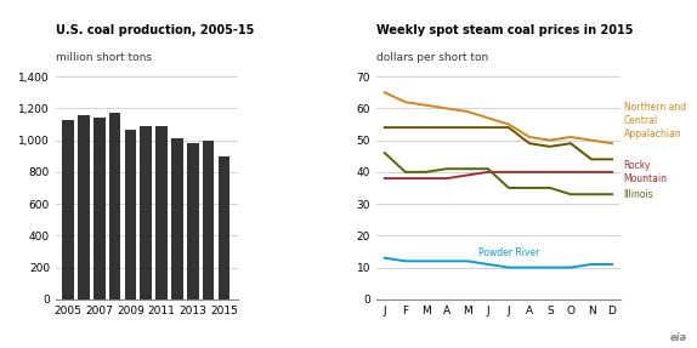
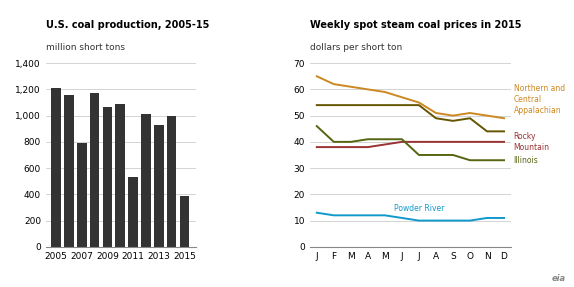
2005: 1,130 -> 1,210
2007: 1,140 -> 790
2011: 1,090 -> 530
2013: 980 -> 930
2015: 900 -> 390
